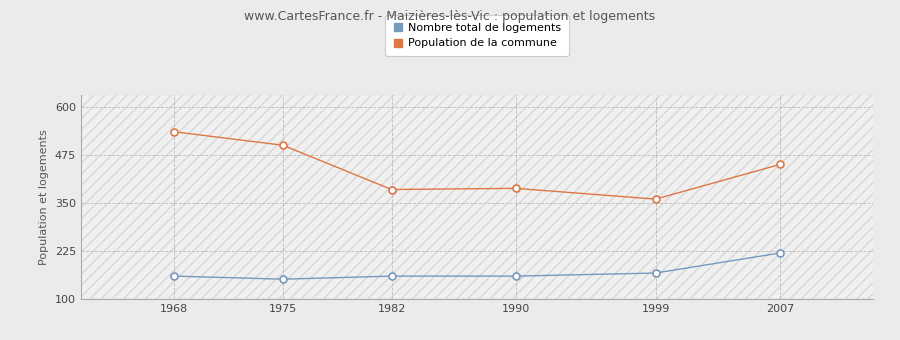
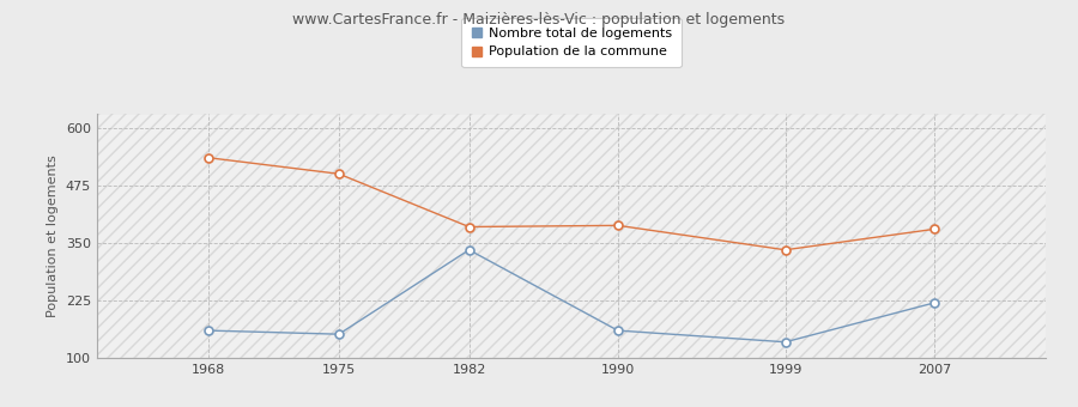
Nombre total de logements/1982: 160 -> 335
Nombre total de logements/1999: 168 -> 135
Population de la commune/1999: 360 -> 335
Population de la commune/2007: 450 -> 380
